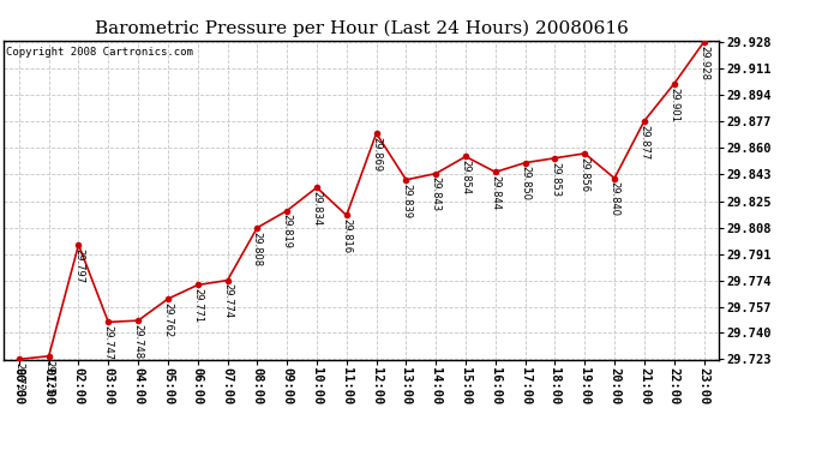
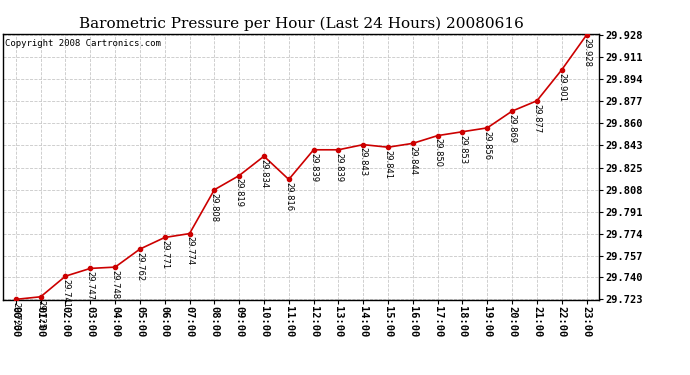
02:00: 29.797 -> 29.741
12:00: 29.869 -> 29.839
15:00: 29.854 -> 29.841
20:00: 29.840 -> 29.869
